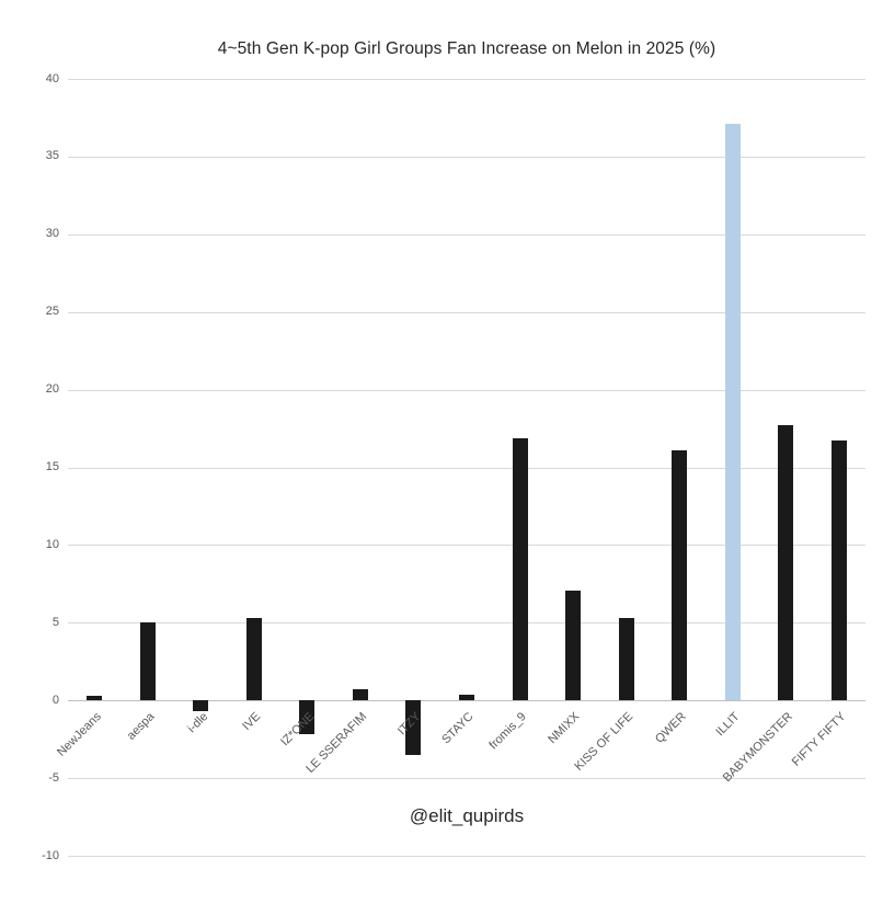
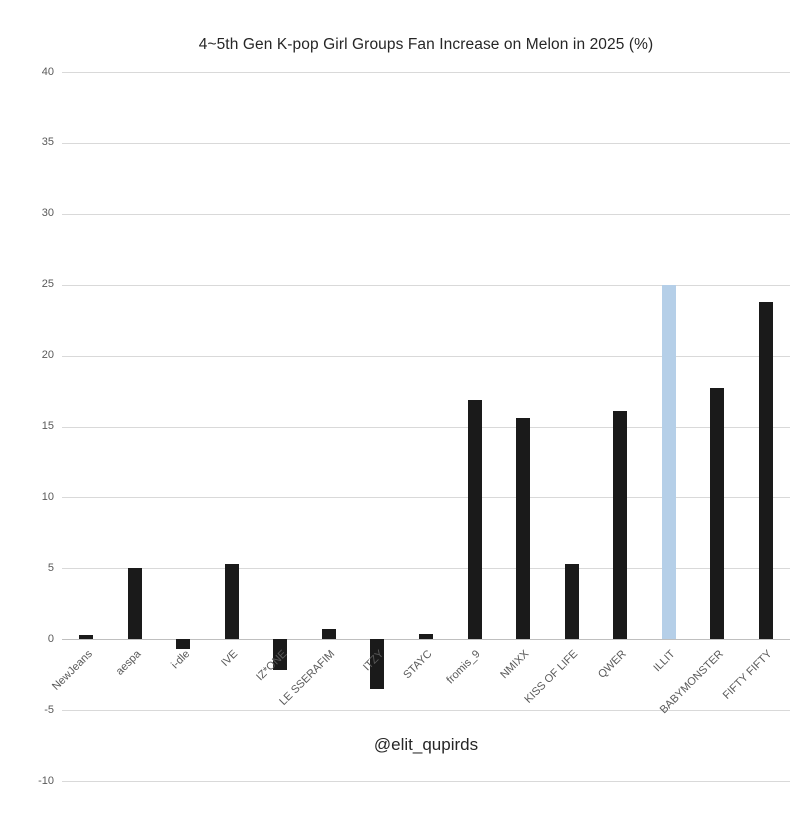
NMIXX: 7.1 -> 15.6
ILLIT: 37.1 -> 25.0
FIFTY FIFTY: 16.7 -> 23.8
